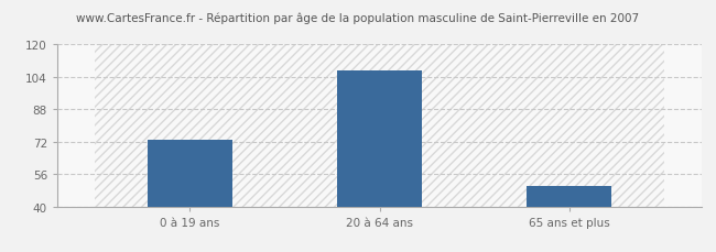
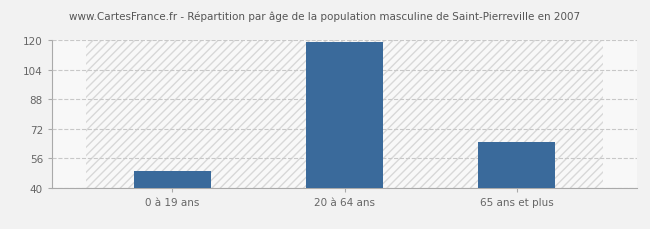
0 à 19 ans: 73 -> 49
20 à 64 ans: 107 -> 119
65 ans et plus: 50 -> 65
